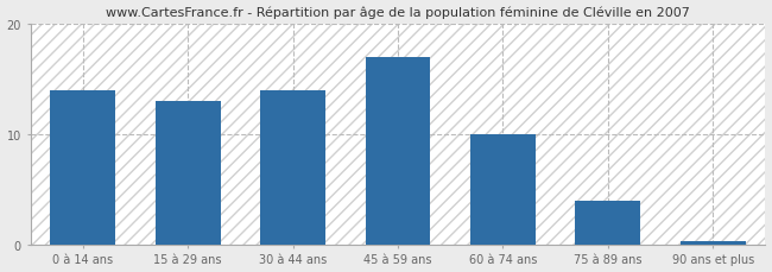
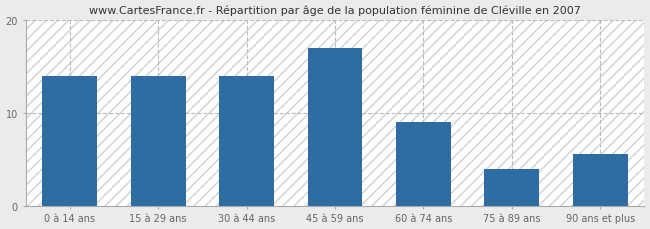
15 à 29 ans: 13.0 -> 14.0
60 à 74 ans: 10.0 -> 9.0
90 ans et plus: 0.3 -> 5.6
